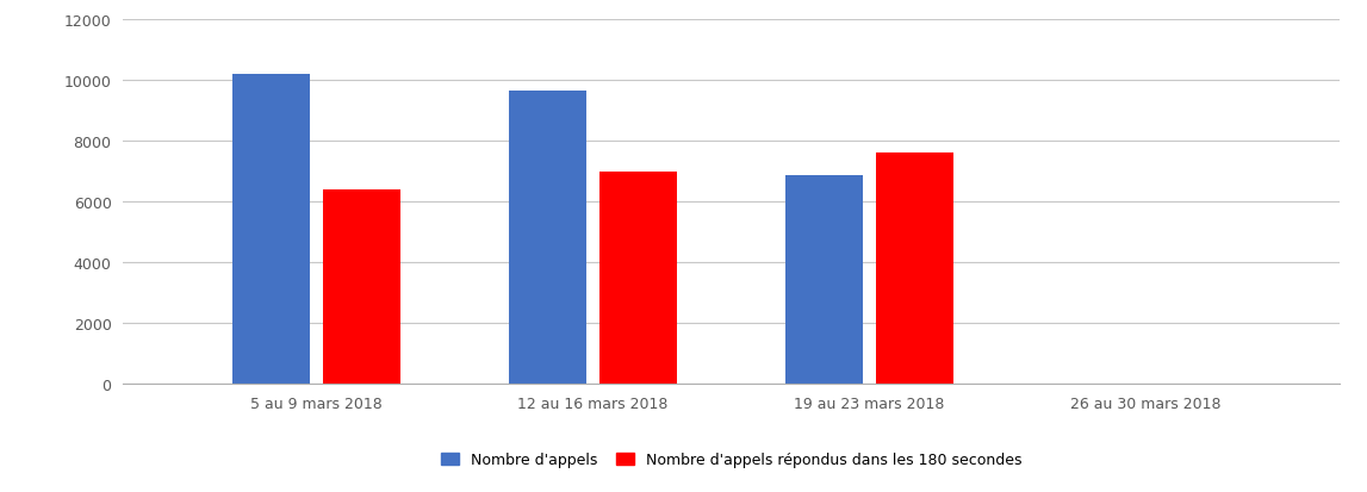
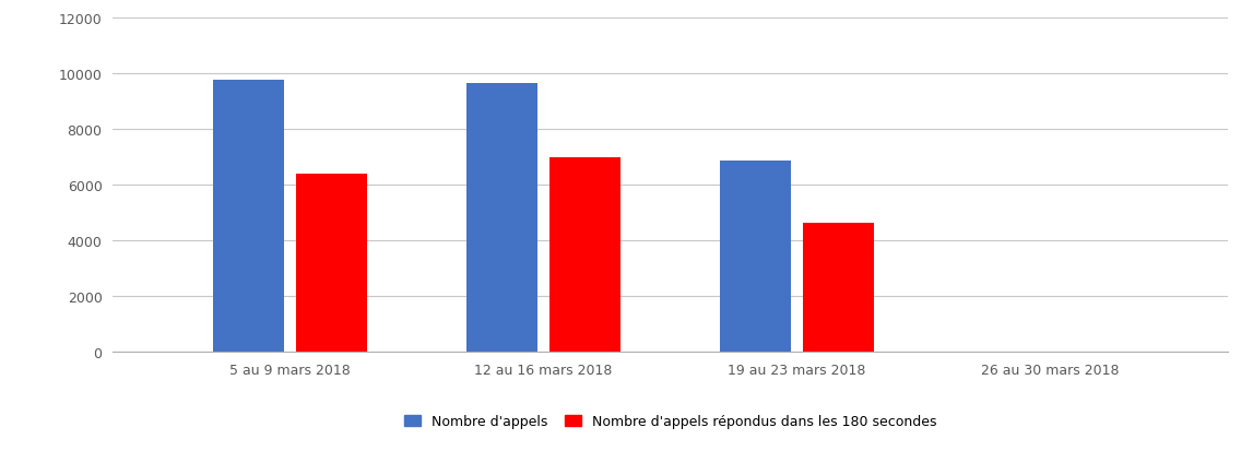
Nombre d'appels/5 au 9 mars 2018: 10200 -> 9750
Nombre d'appels répondus dans les 180 secondes/19 au 23 mars 2018: 7600 -> 4600
